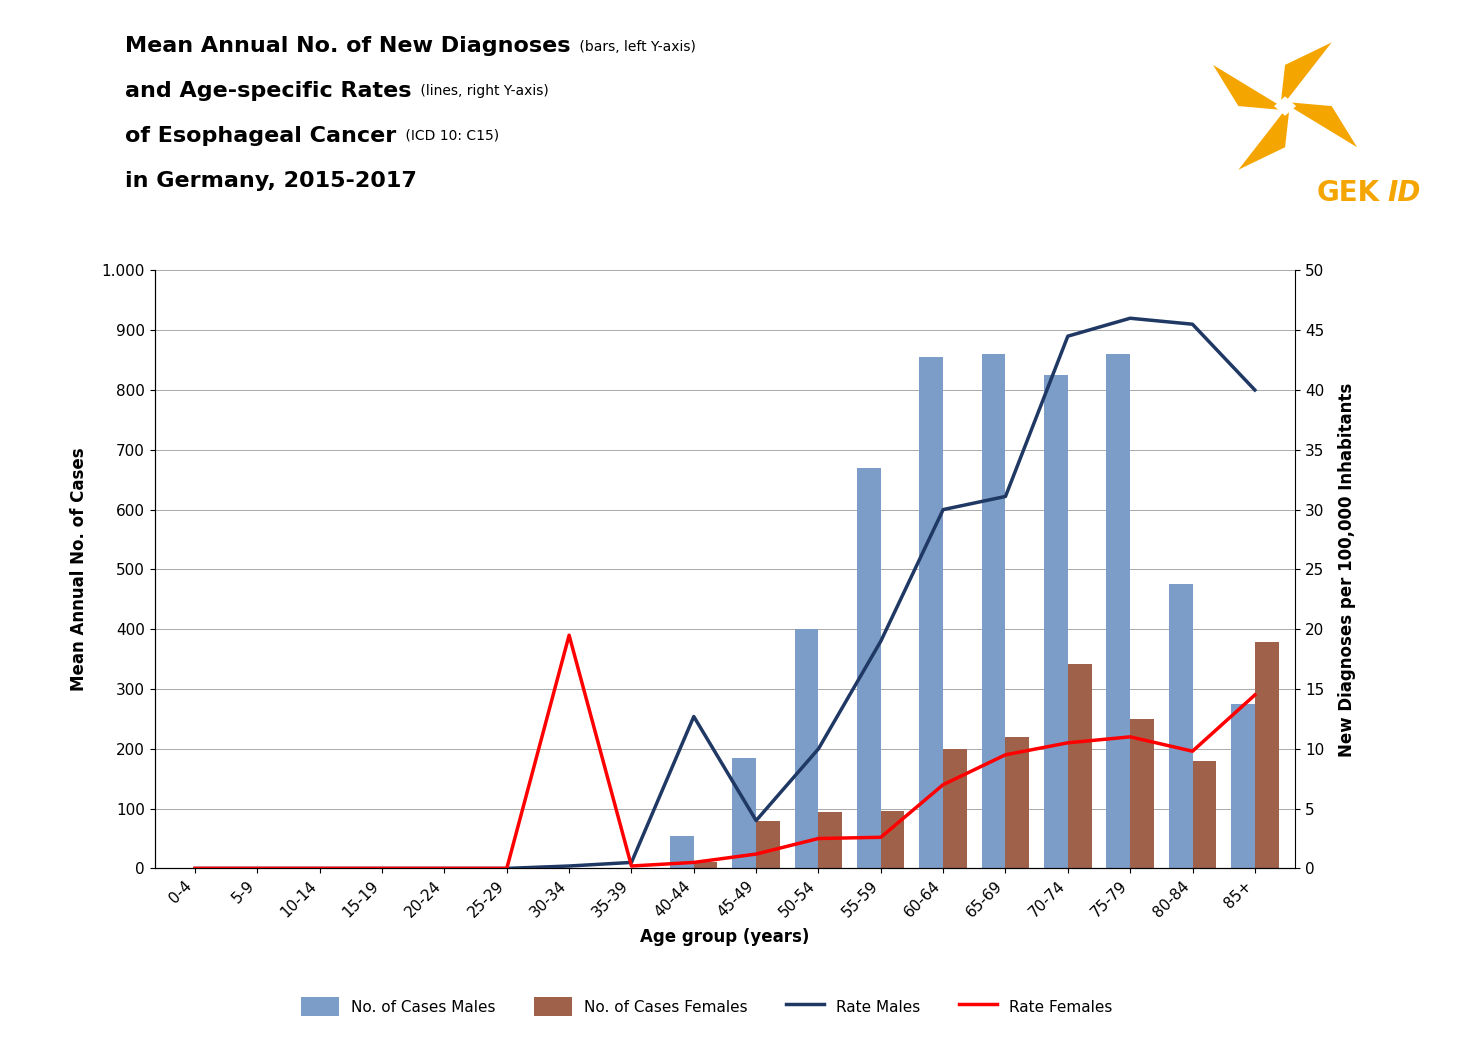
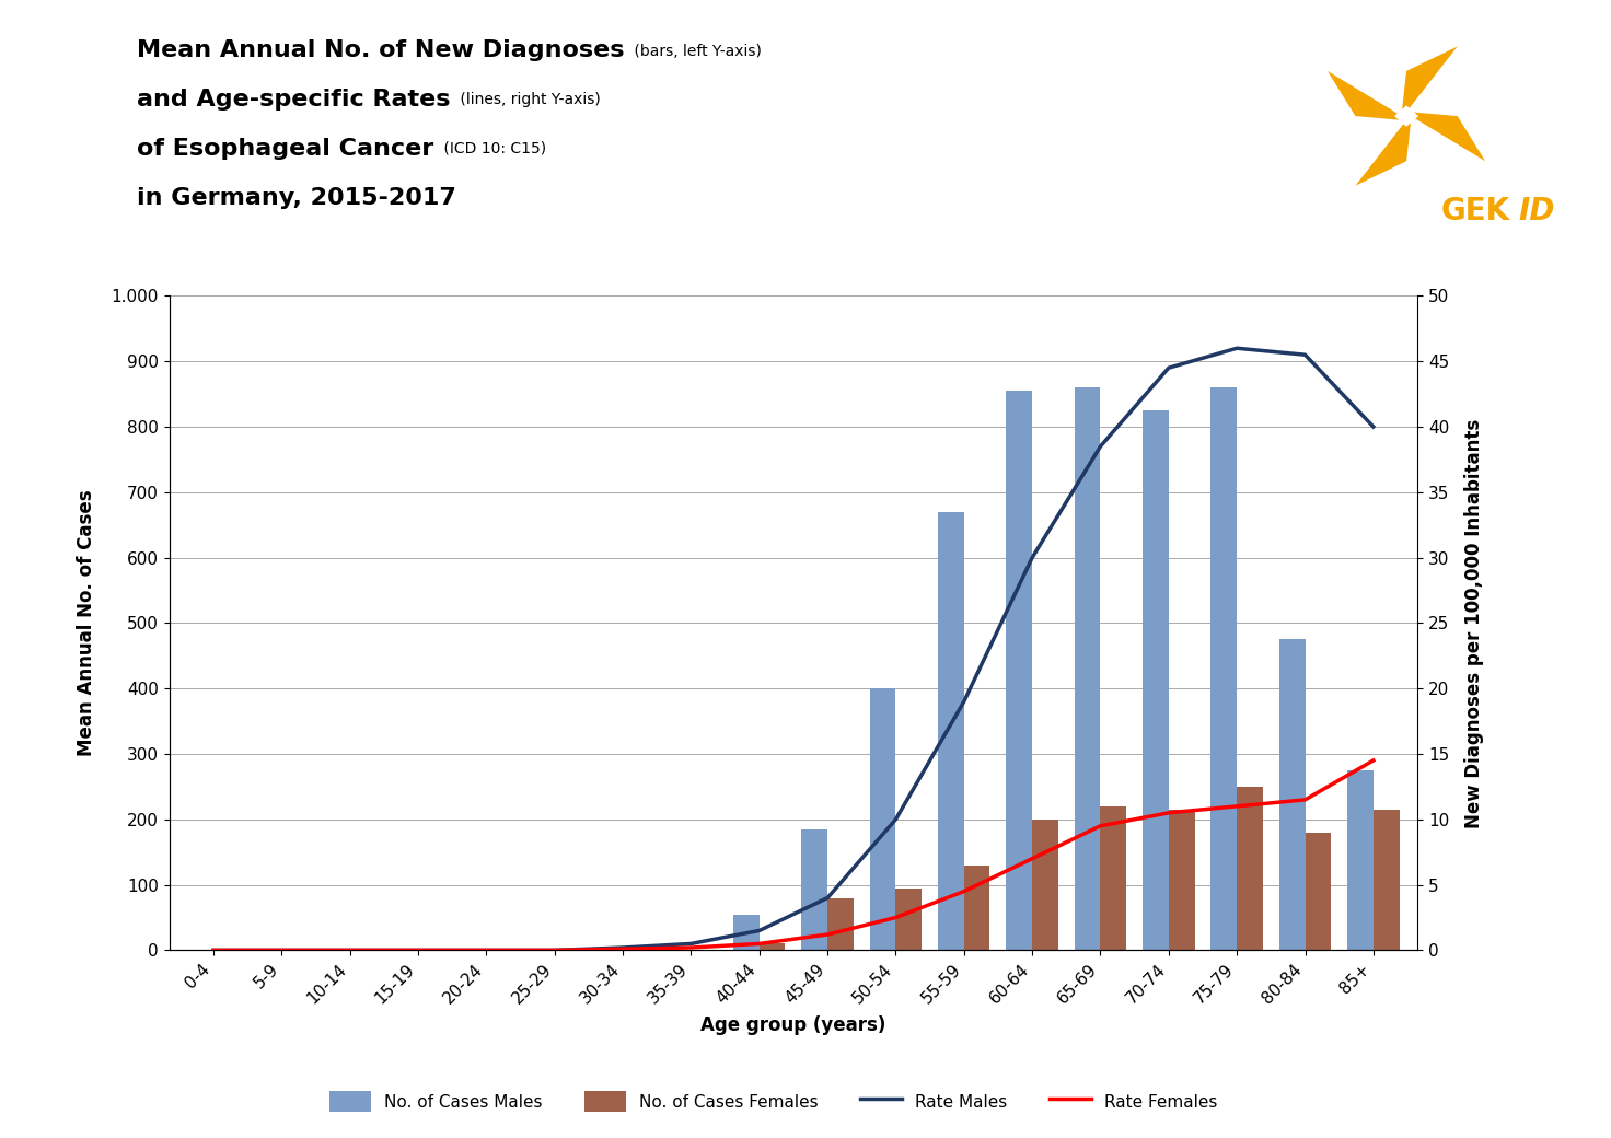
Rate Females/30-34: 19.5 -> 0.1
Rate Males/40-44: 12.7 -> 1.5
Rate Females/55-59: 2.6 -> 4.5
No. of Cases Females/55-59: 96 -> 130
Rate Males/65-69: 31.1 -> 38.5
No. of Cases Females/70-74: 342 -> 215
Rate Females/80-84: 9.8 -> 11.5
No. of Cases Females/85+: 378 -> 215
